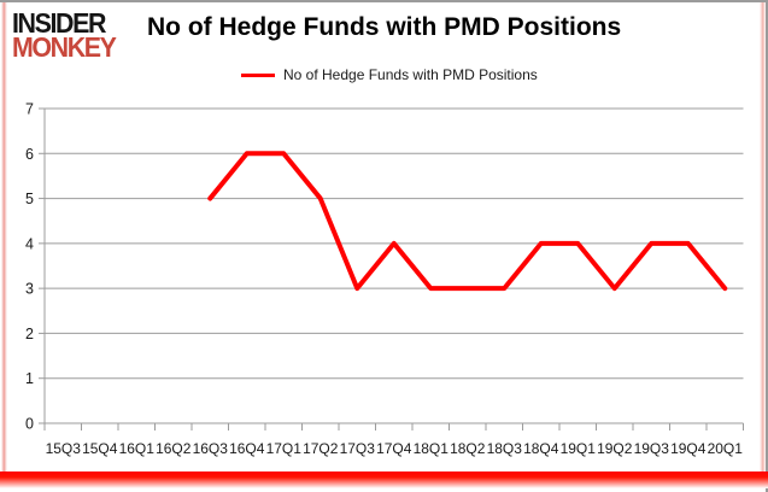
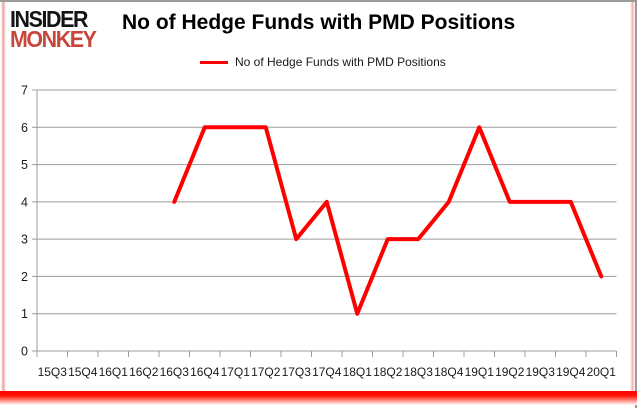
16Q3: 5 -> 4
17Q2: 5 -> 6
18Q1: 3 -> 1
19Q1: 4 -> 6
19Q2: 3 -> 4
20Q1: 3 -> 2
